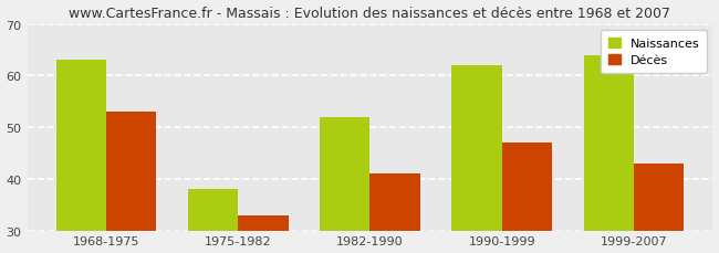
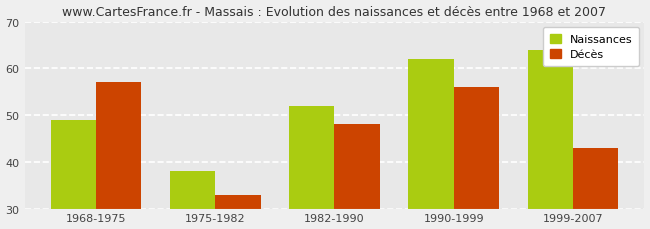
Naissances/1968-1975: 63 -> 49
Décès/1968-1975: 53 -> 57
Décès/1982-1990: 41 -> 48
Décès/1990-1999: 47 -> 56
